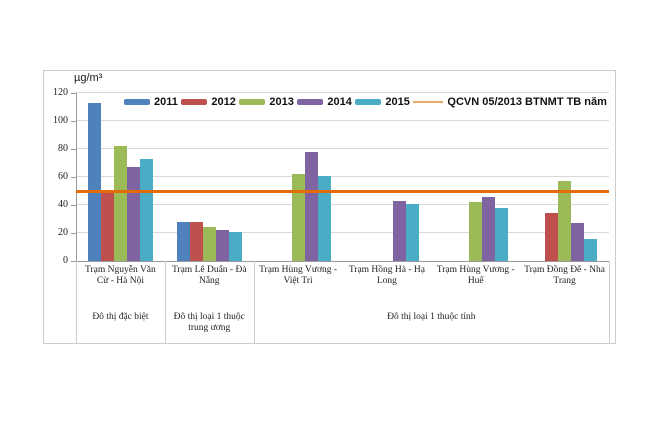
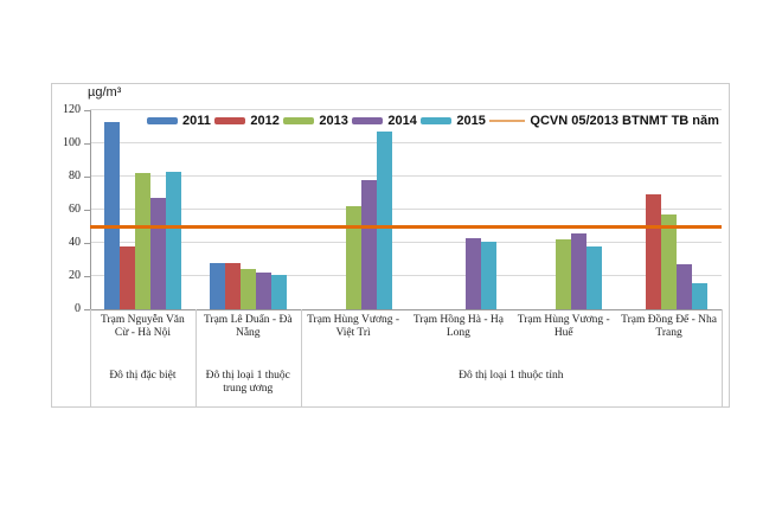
2012/Trạm Nguyễn Văn Cừ - Hà Nội: 51 -> 38
2015/Trạm Nguyễn Văn Cừ - Hà Nội: 73 -> 83
2015/Trạm Hùng Vương - Việt Trì: 61 -> 107
2012/Trạm Đồng Đế - Nha Trang: 34 -> 69
